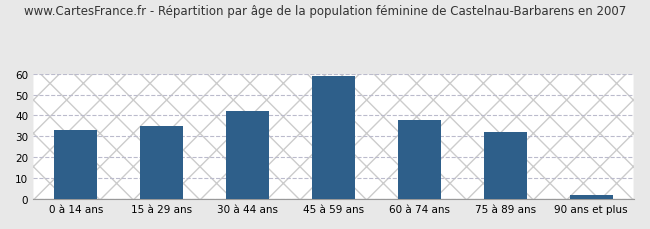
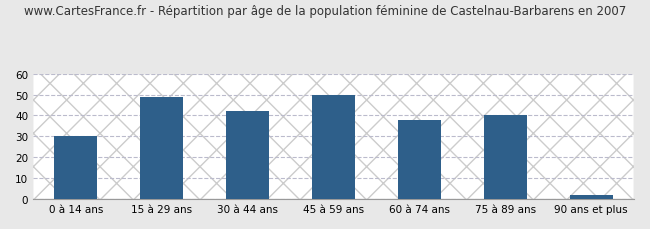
0 à 14 ans: 33 -> 30
15 à 29 ans: 35 -> 49
45 à 59 ans: 59 -> 50
75 à 89 ans: 32 -> 40
